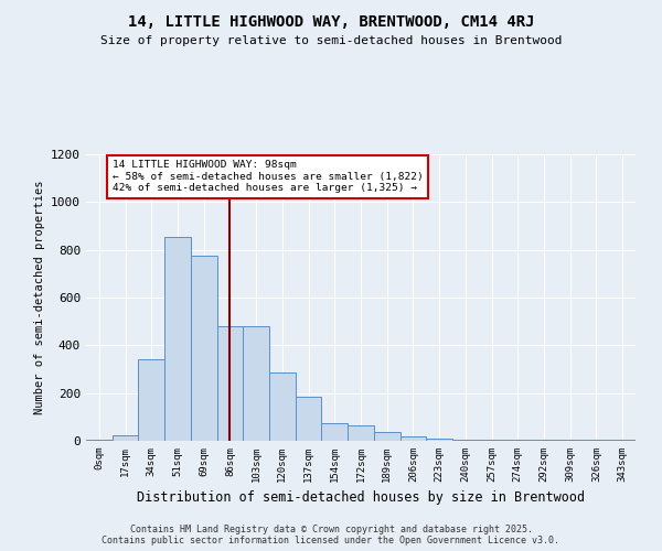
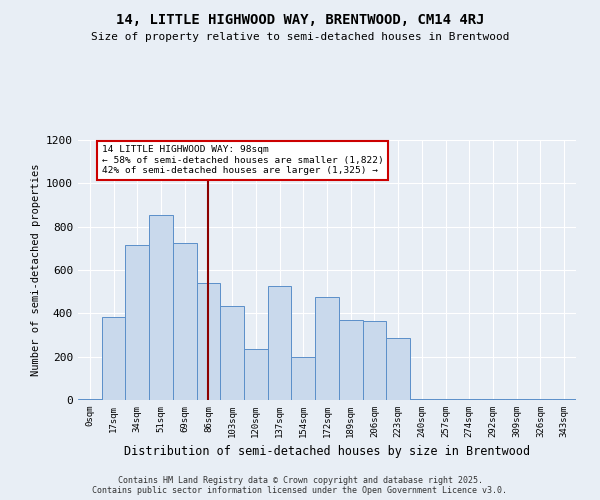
17sqm: 25 -> 385
34sqm: 340 -> 715
69sqm: 775 -> 725
86sqm: 480 -> 540
103sqm: 480 -> 435
120sqm: 285 -> 235
137sqm: 185 -> 525
154sqm: 75 -> 200
172sqm: 65 -> 475
189sqm: 35 -> 370
206sqm: 20 -> 365
223sqm: 10 -> 285
